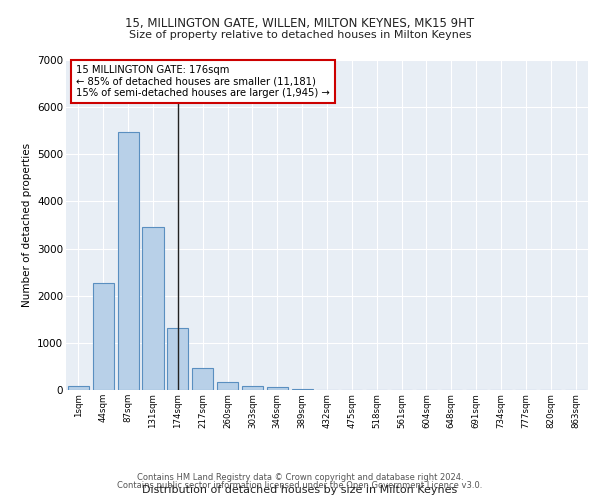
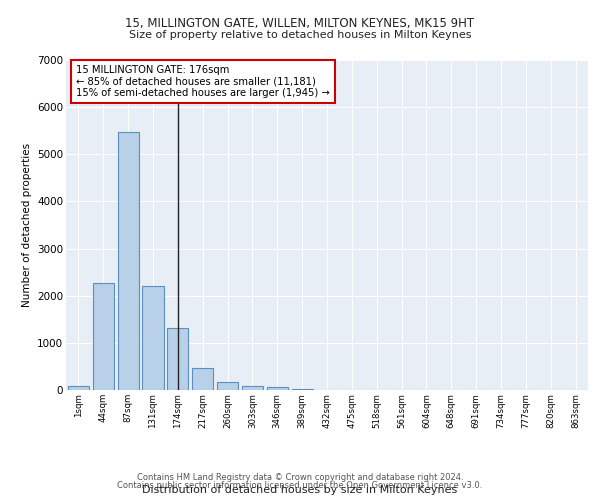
131sqm: 3460 -> 2200
